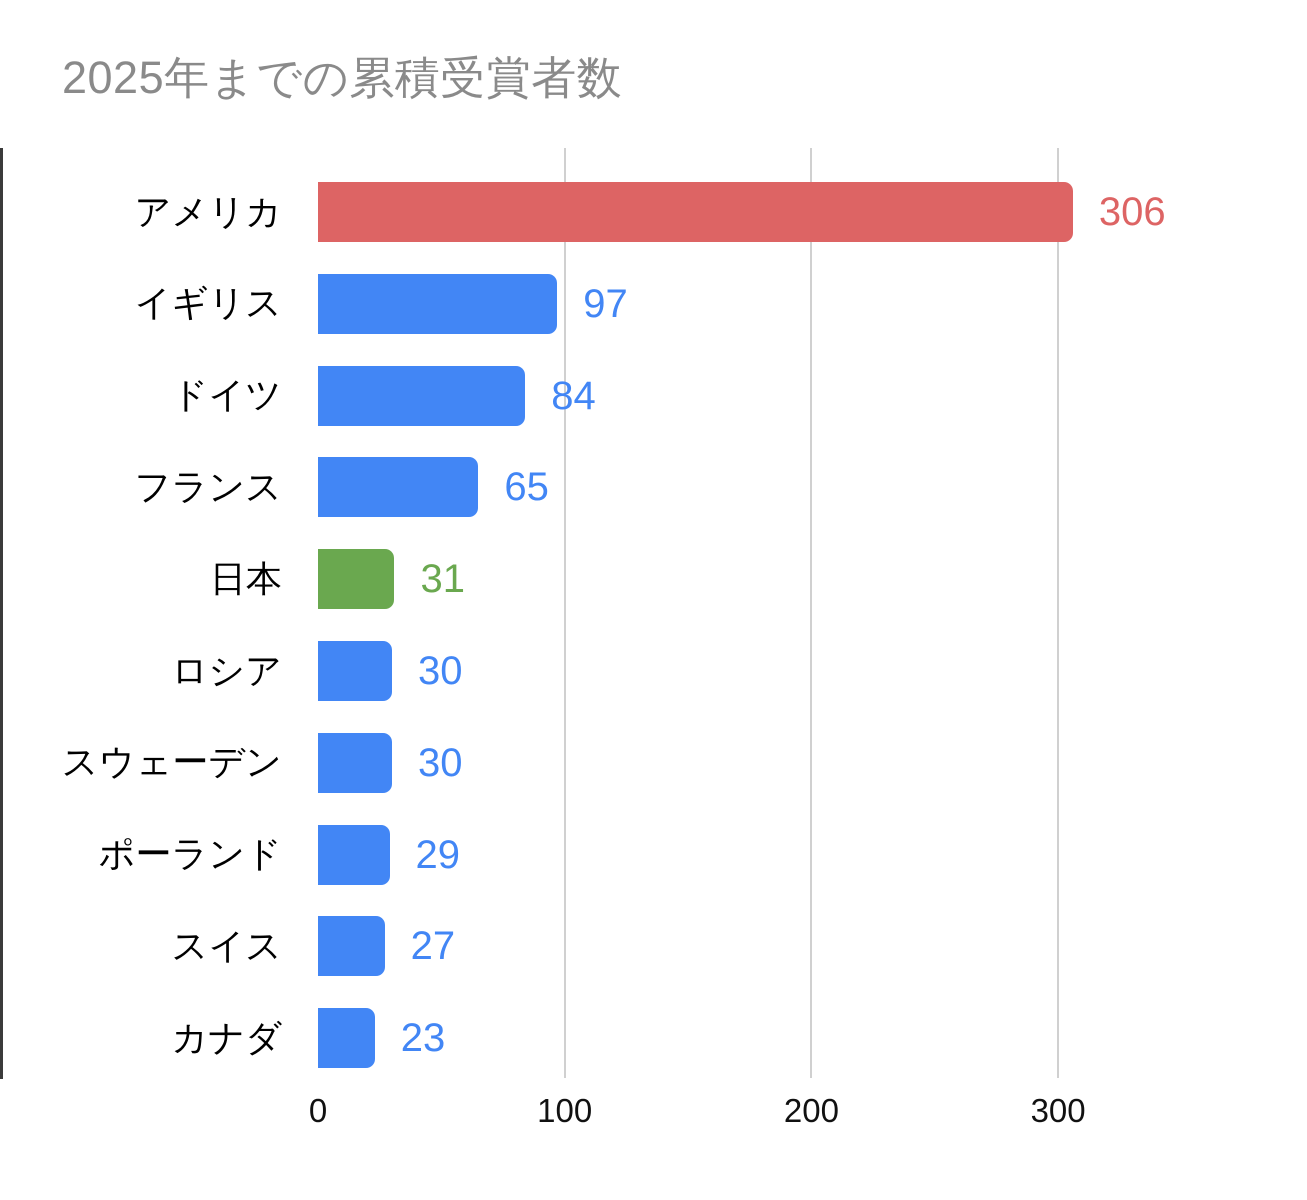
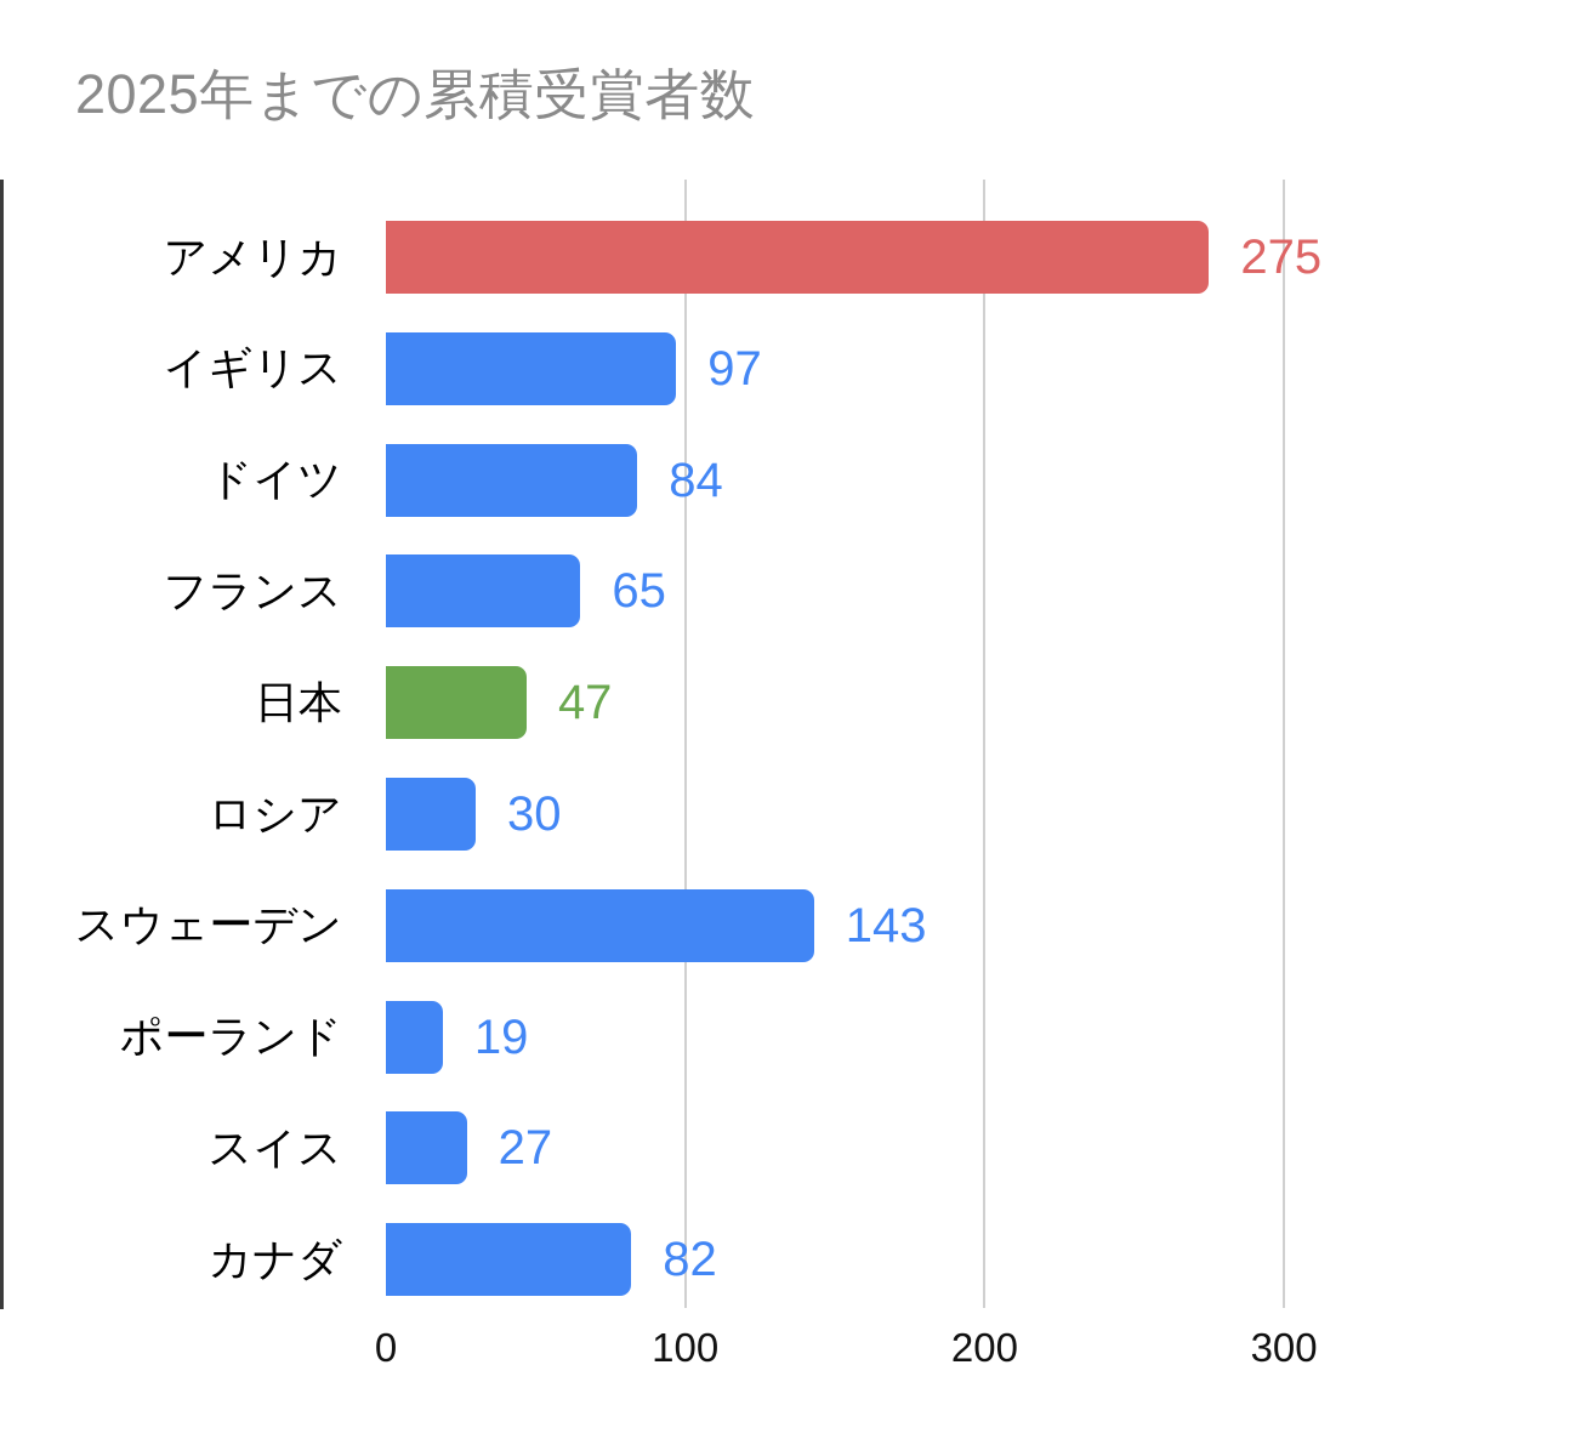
アメリカ: 306 -> 275
日本: 31 -> 47
スウェーデン: 30 -> 143
ポーランド: 29 -> 19
カナダ: 23 -> 82
